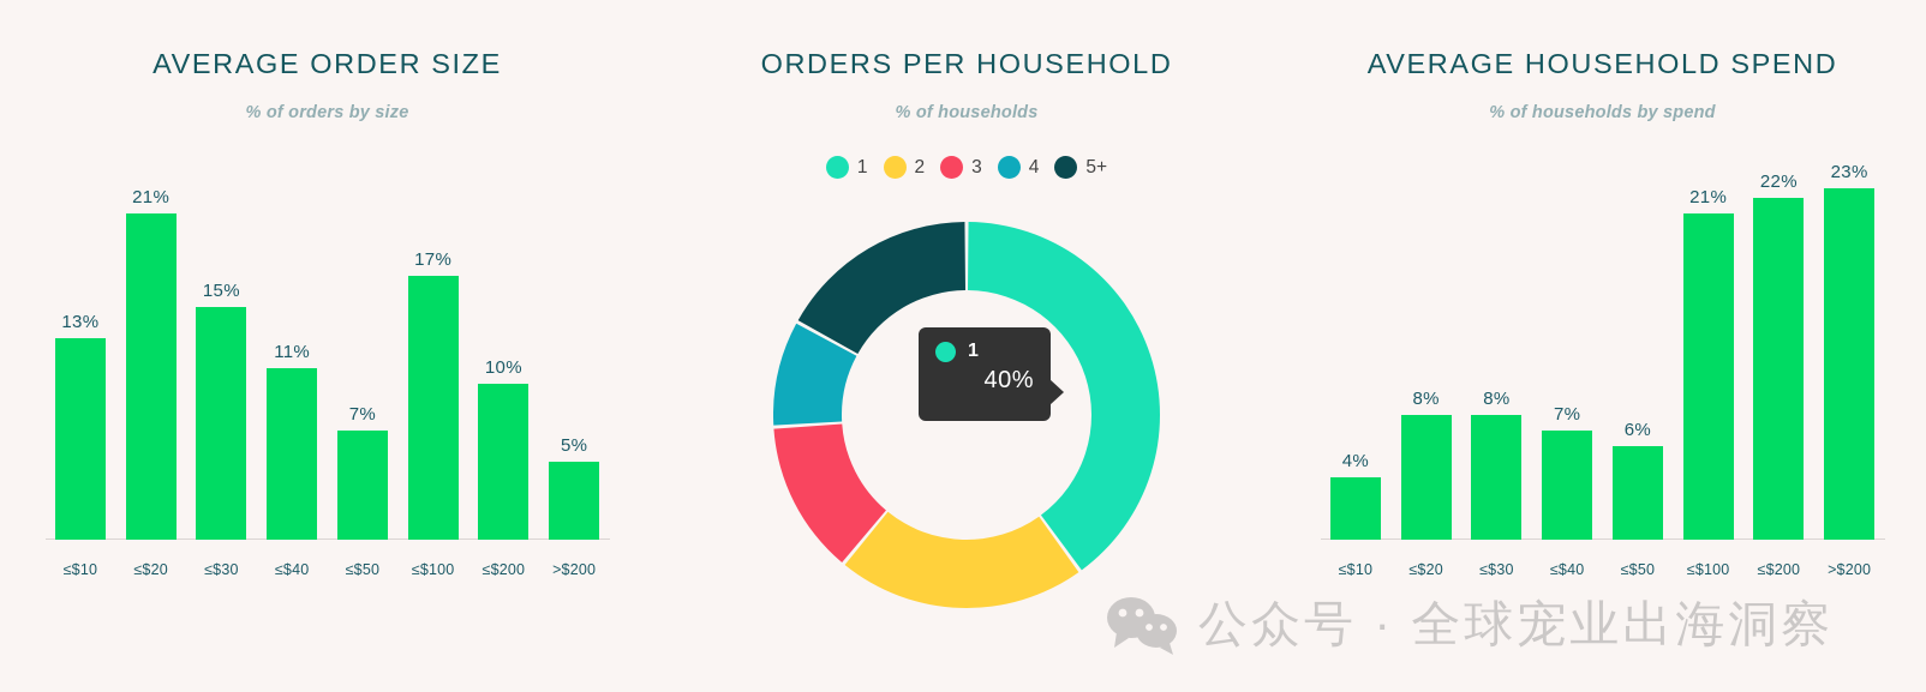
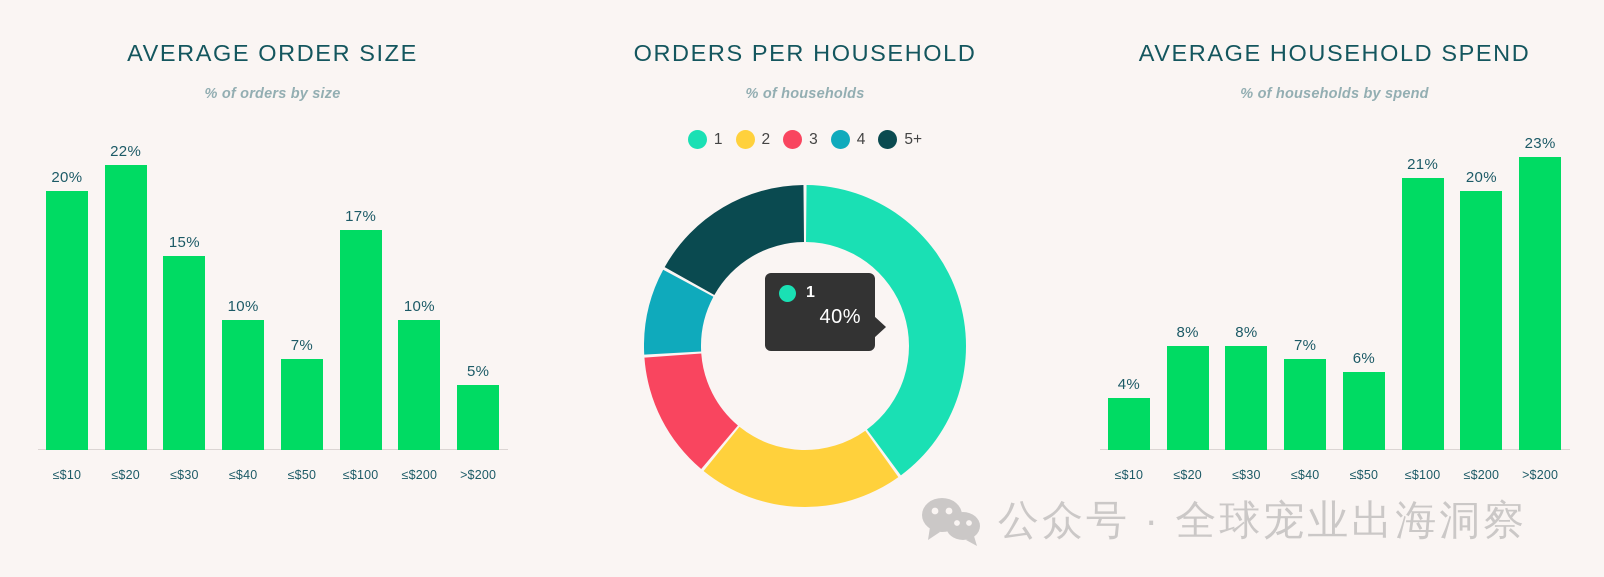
AVERAGE ORDER SIZE/≤$10: 13% -> 20%
AVERAGE ORDER SIZE/≤$20: 21% -> 22%
AVERAGE ORDER SIZE/≤$40: 11% -> 10%
AVERAGE HOUSEHOLD SPEND/≤$200: 22% -> 20%
